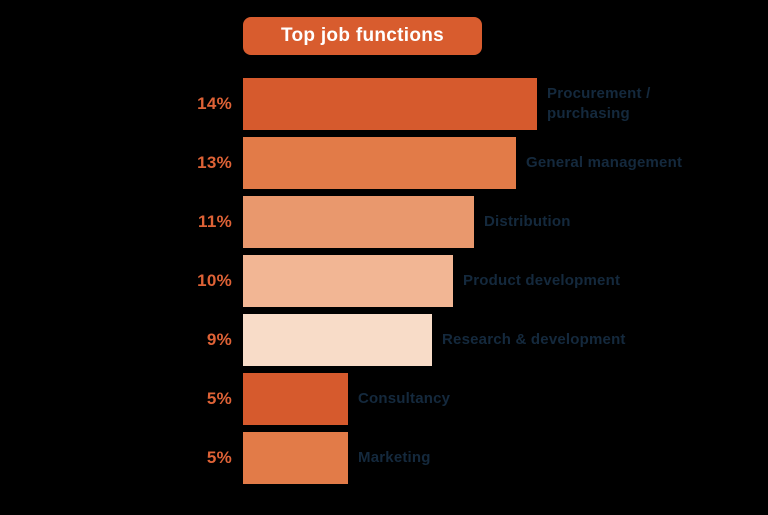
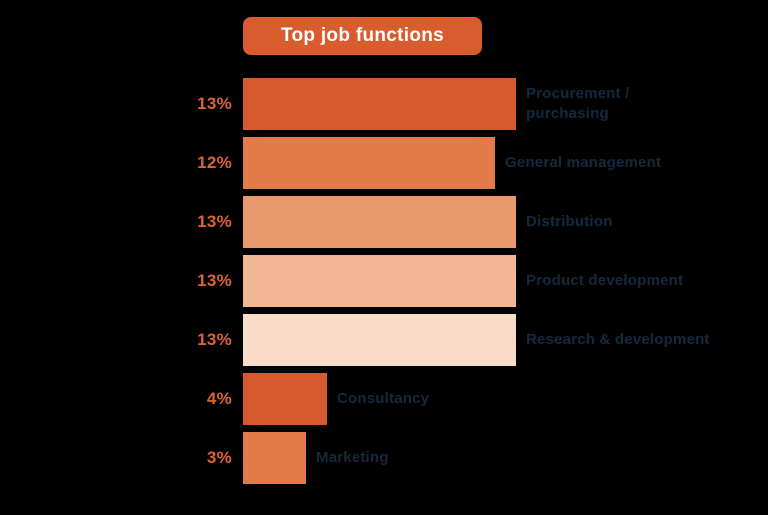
Procurement / purchasing: 14% -> 13%
General management: 13% -> 12%
Distribution: 11% -> 13%
Product development: 10% -> 13%
Research & development: 9% -> 13%
Consultancy: 5% -> 4%
Marketing: 5% -> 3%
